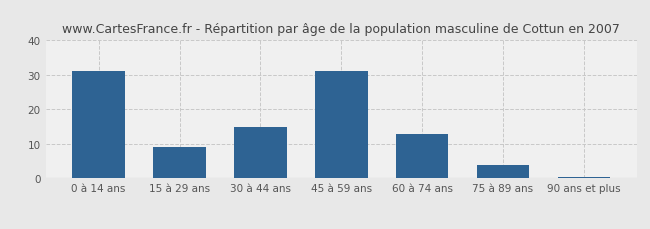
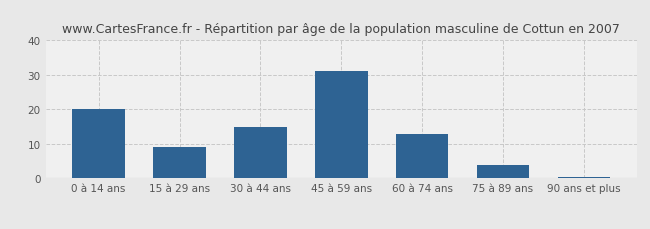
0 à 14 ans: 31.0 -> 20.0
